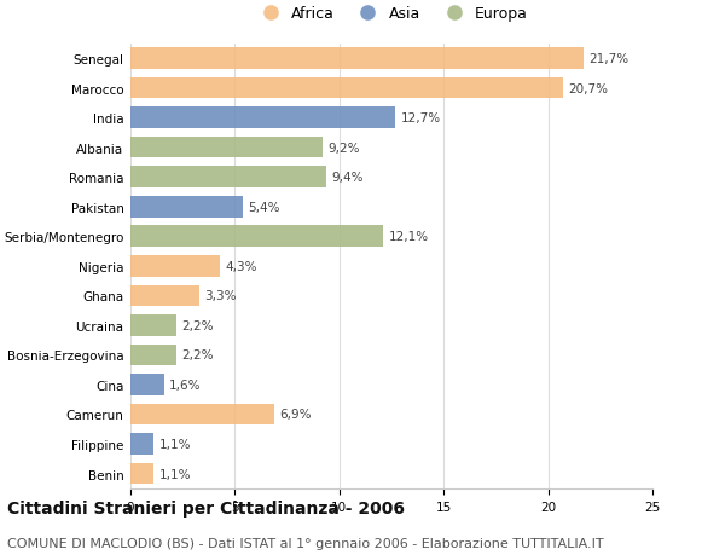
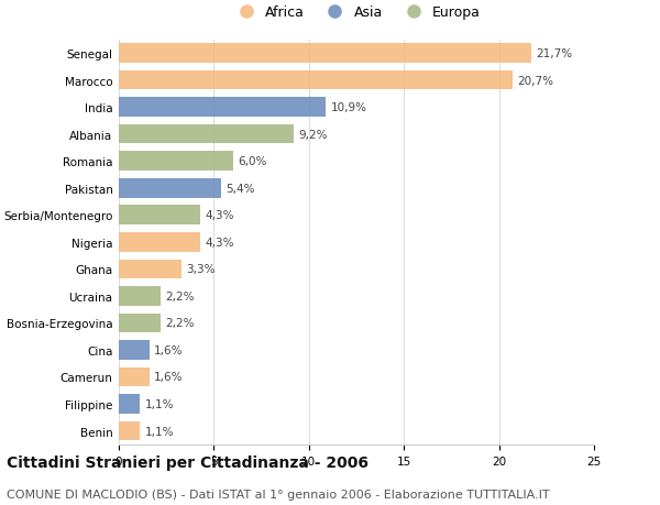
India: 12,7% -> 10,9%
Romania: 9,4% -> 6,0%
Serbia/Montenegro: 12,1% -> 4,3%
Camerun: 6,9% -> 1,6%
